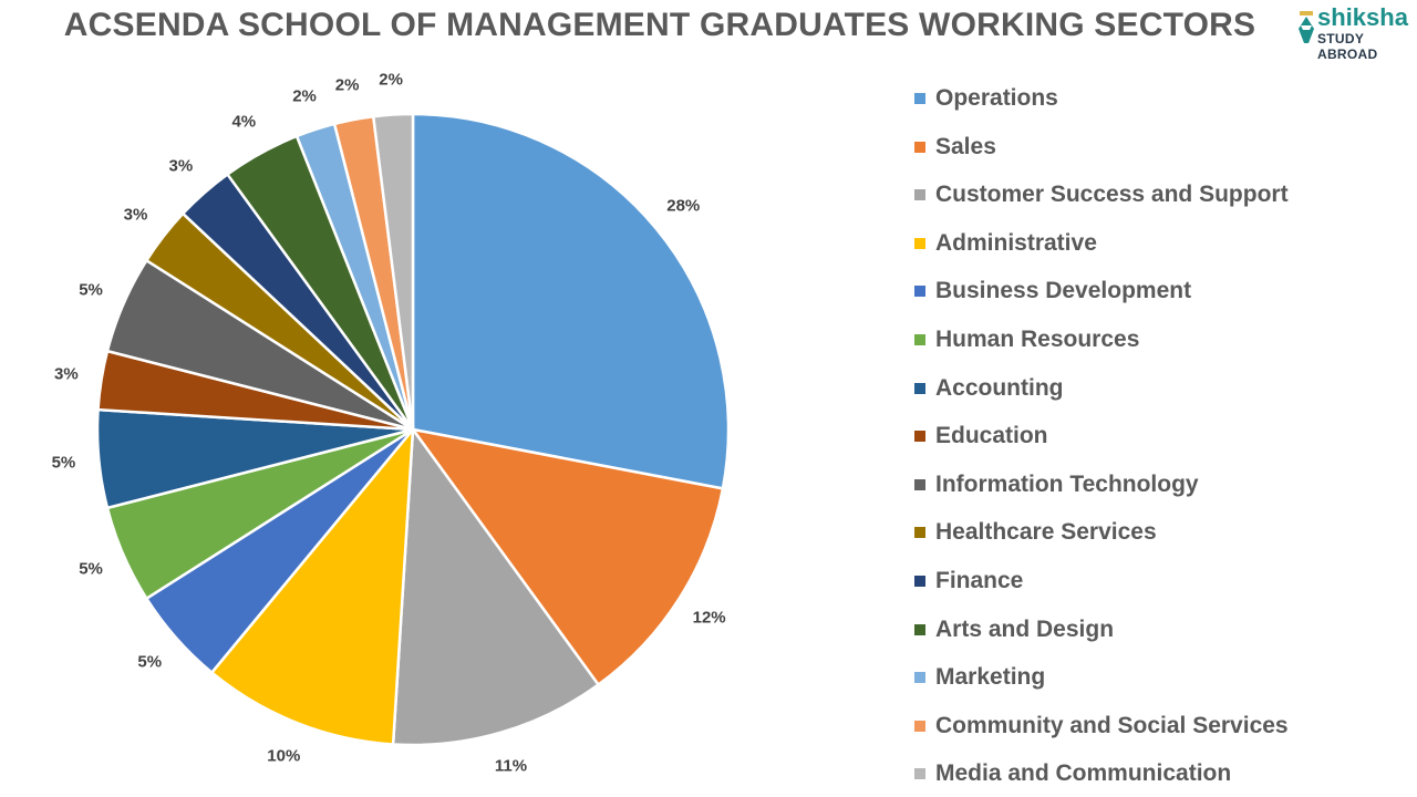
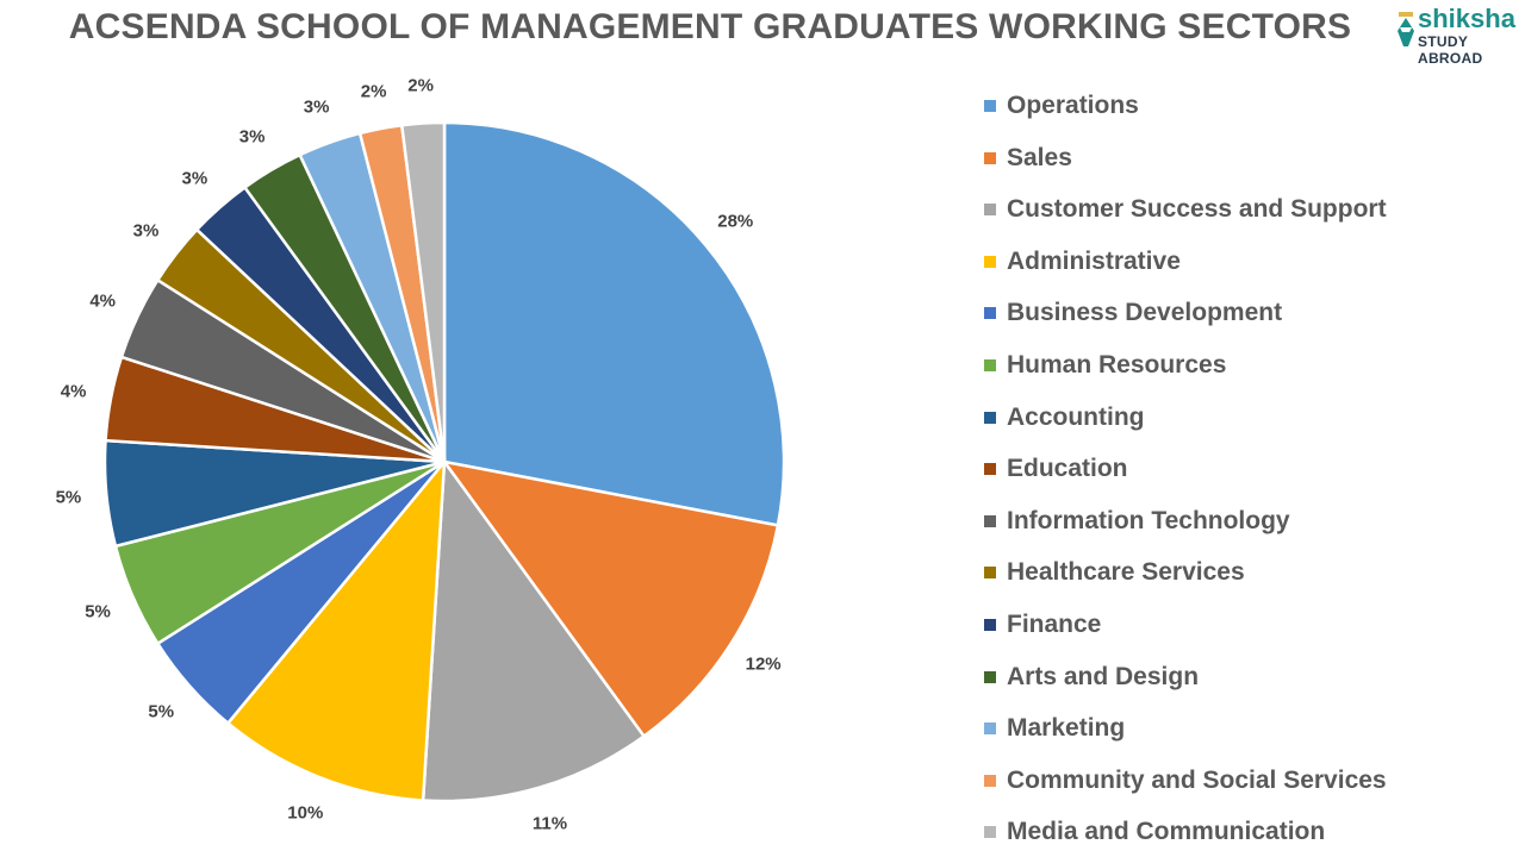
Education: 3% -> 4%
Information Technology: 5% -> 4%
Arts and Design: 4% -> 3%
Marketing: 2% -> 3%
